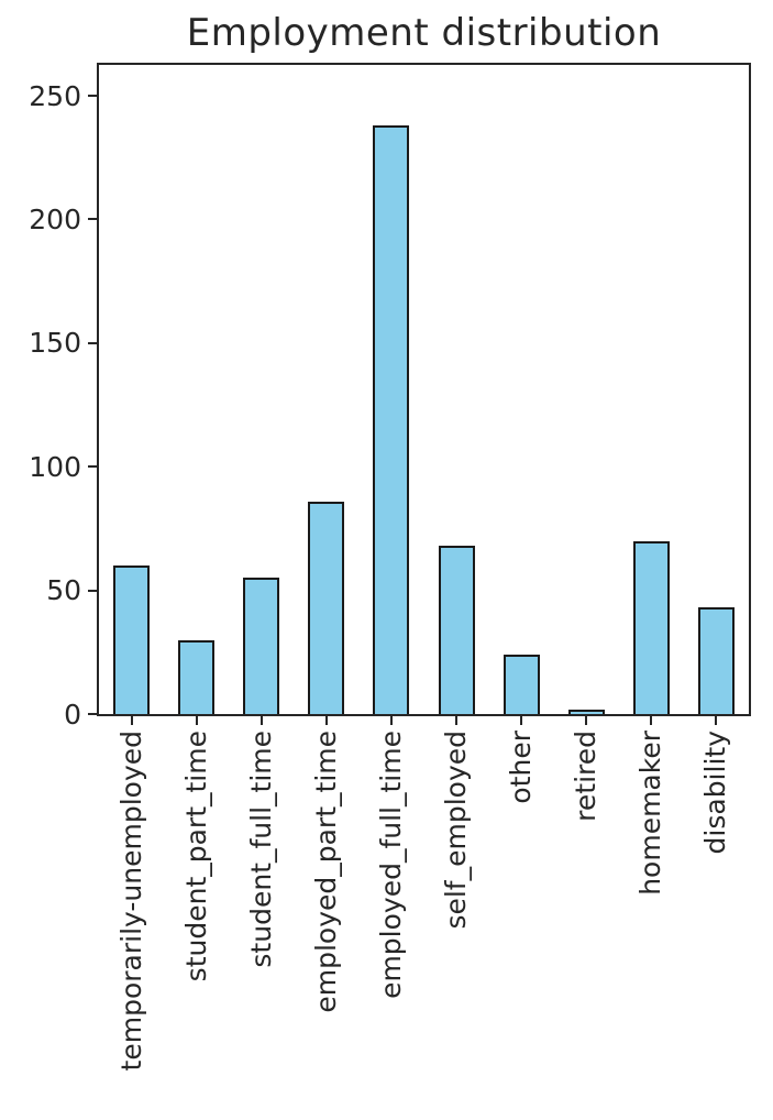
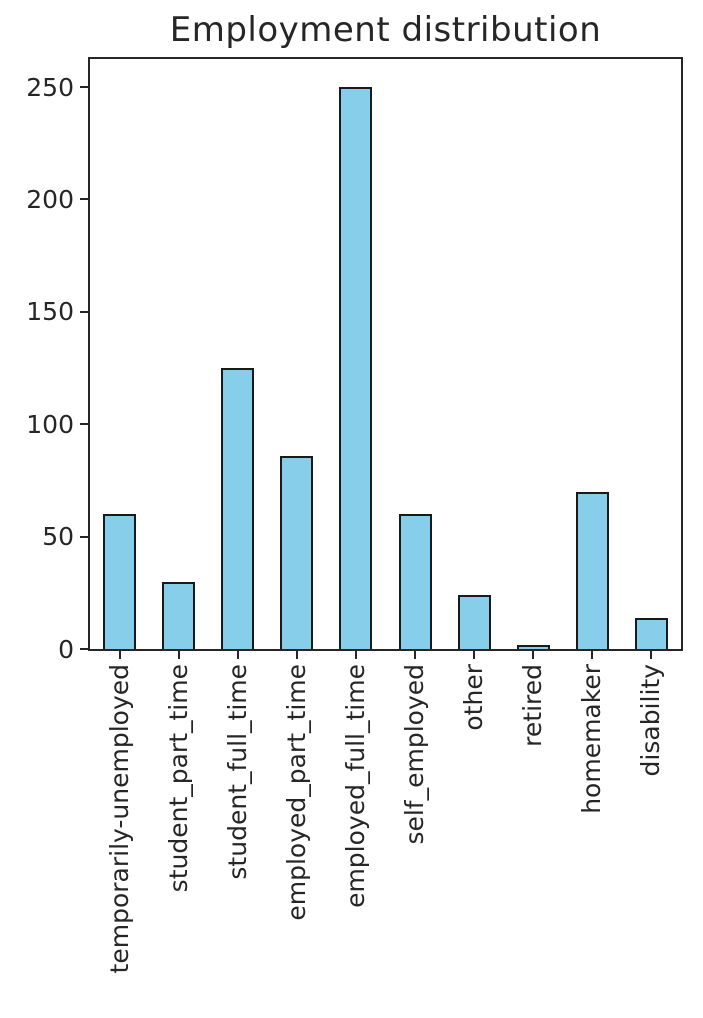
student_full_time: 55 -> 125
employed_full_time: 238 -> 250
self_employed: 68 -> 60
disability: 43 -> 14
